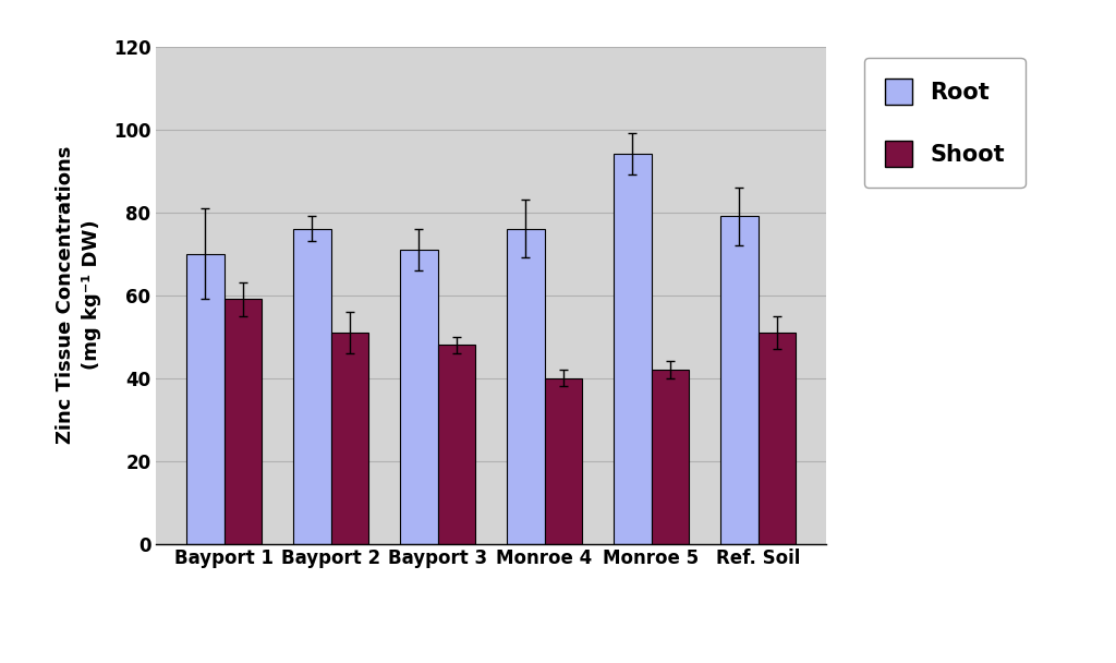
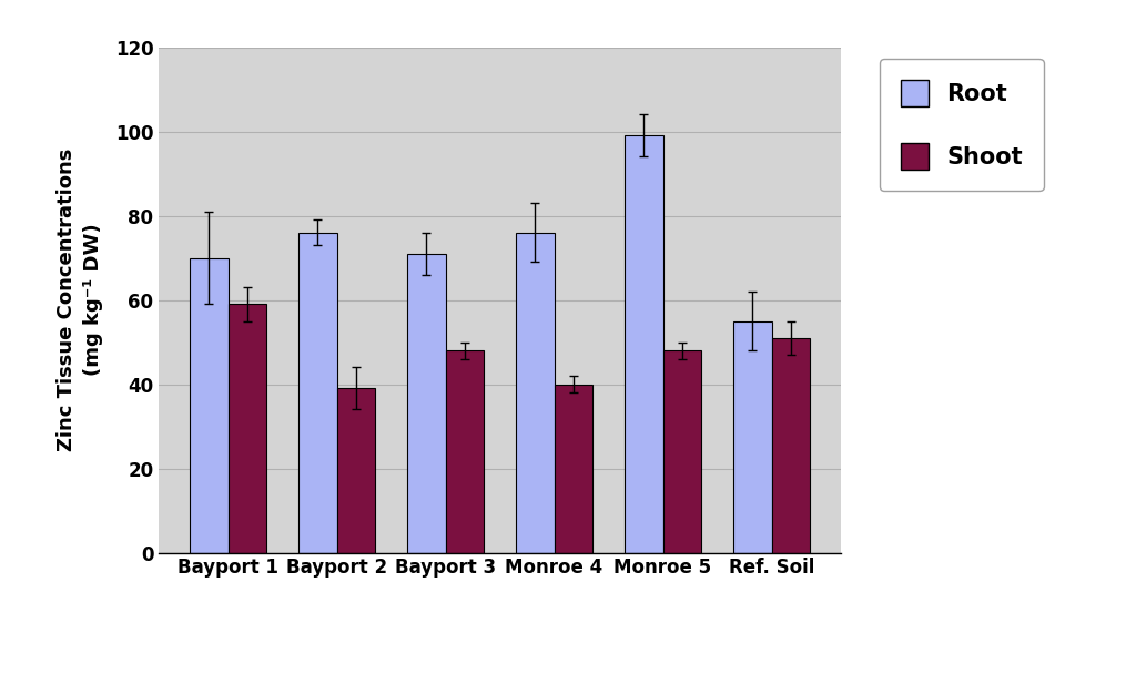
Shoot/Bayport 2: 51 -> 39
Root/Monroe 5: 94 -> 99
Shoot/Monroe 5: 42 -> 48
Root/Ref. Soil: 79 -> 55
